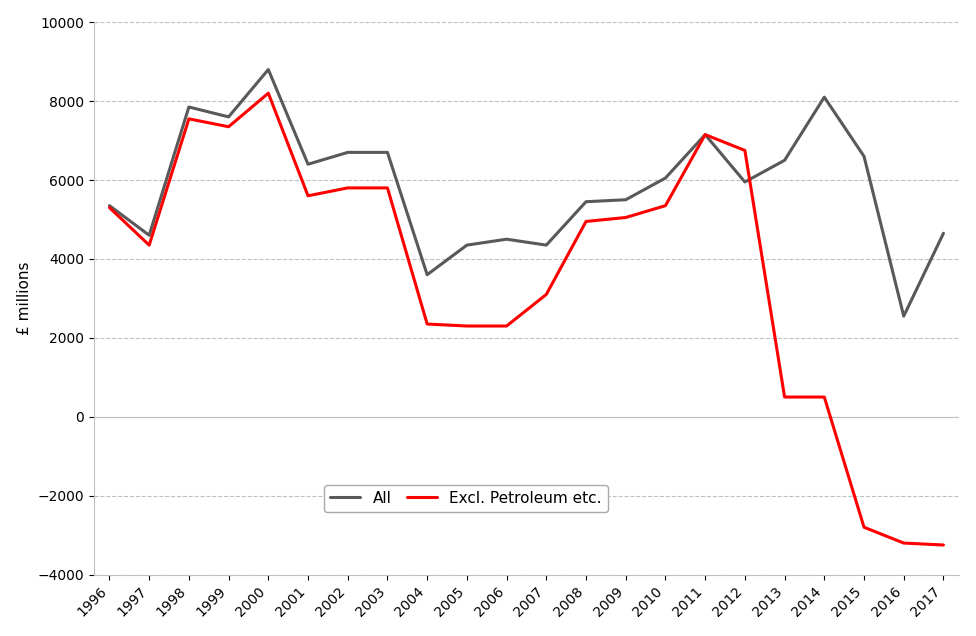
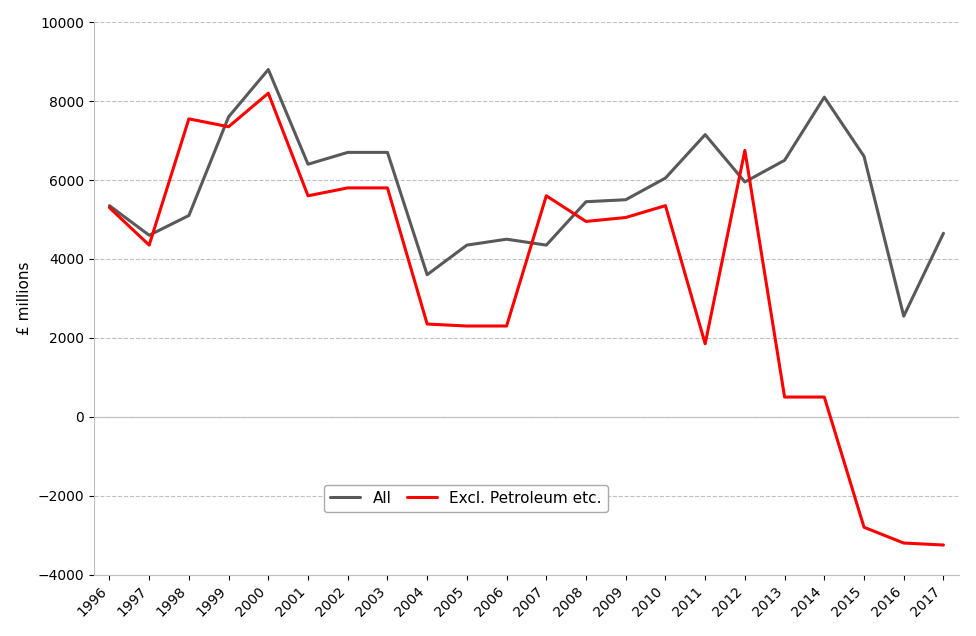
All/1998: 7850 -> 5100
Excl. Petroleum etc./2007: 3100 -> 5600
Excl. Petroleum etc./2011: 7150 -> 1850
